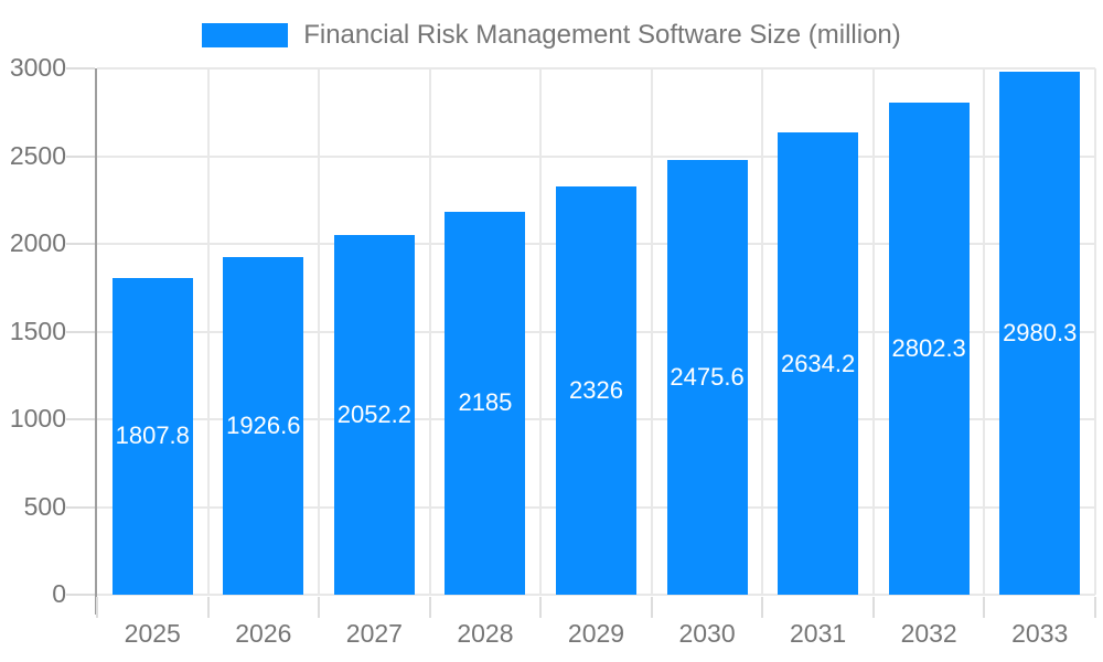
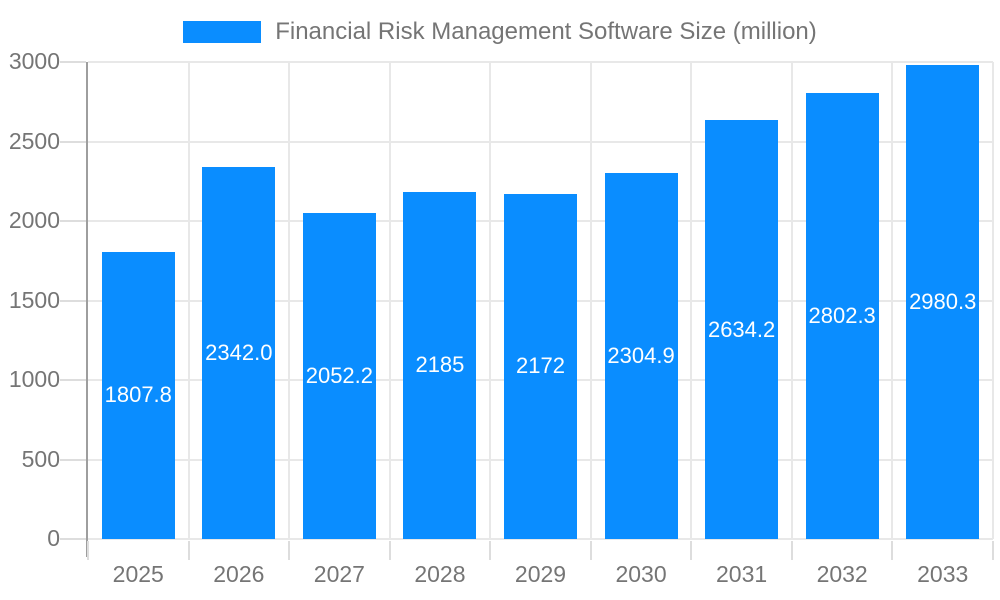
2026: 1926.6 -> 2342.0
2029: 2326 -> 2172
2030: 2475.6 -> 2304.9
